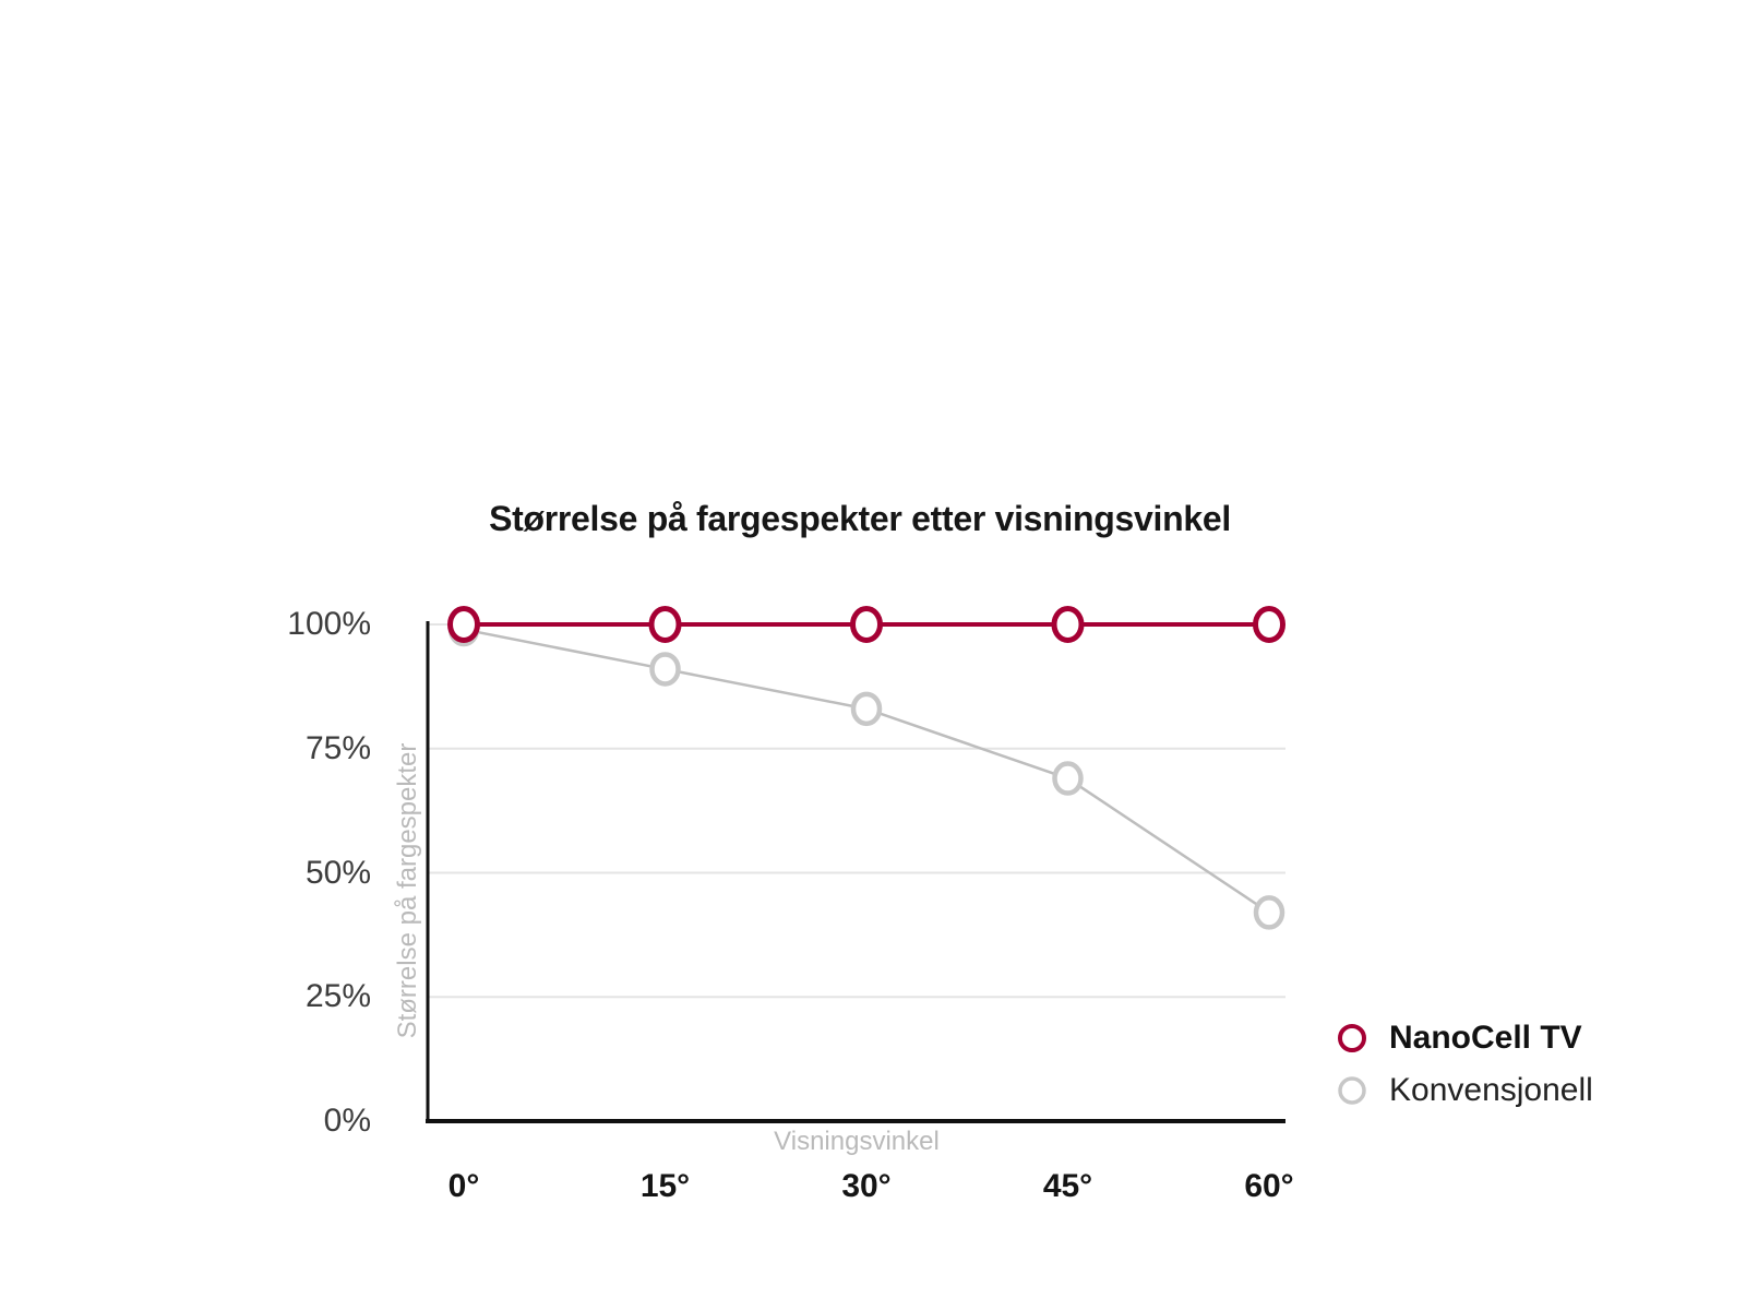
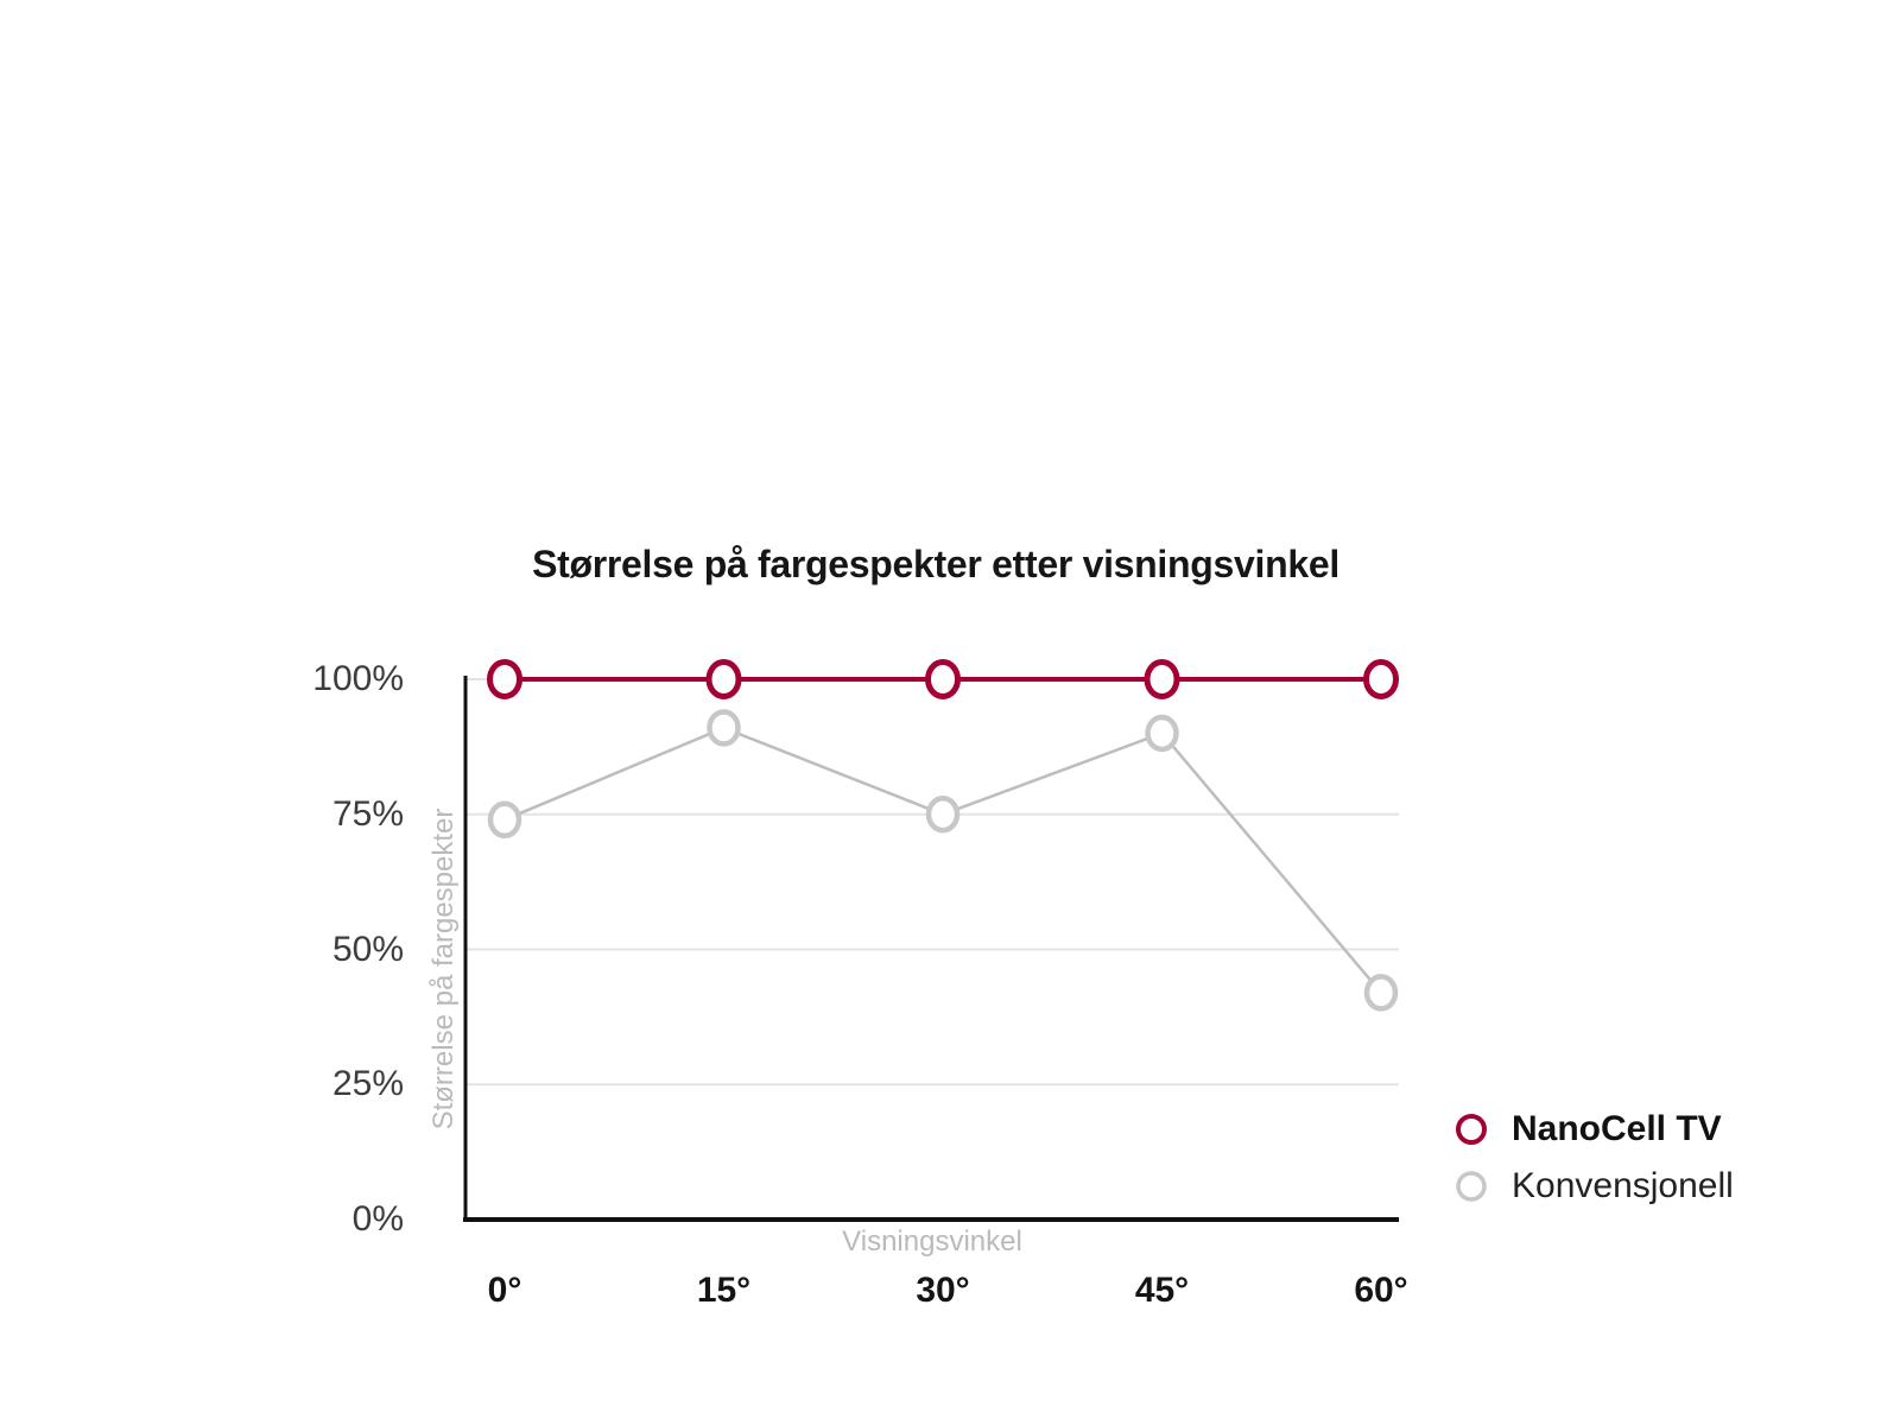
Konvensjonell/0°: 99% -> 74%
Konvensjonell/30°: 83% -> 75%
Konvensjonell/45°: 69% -> 90%
